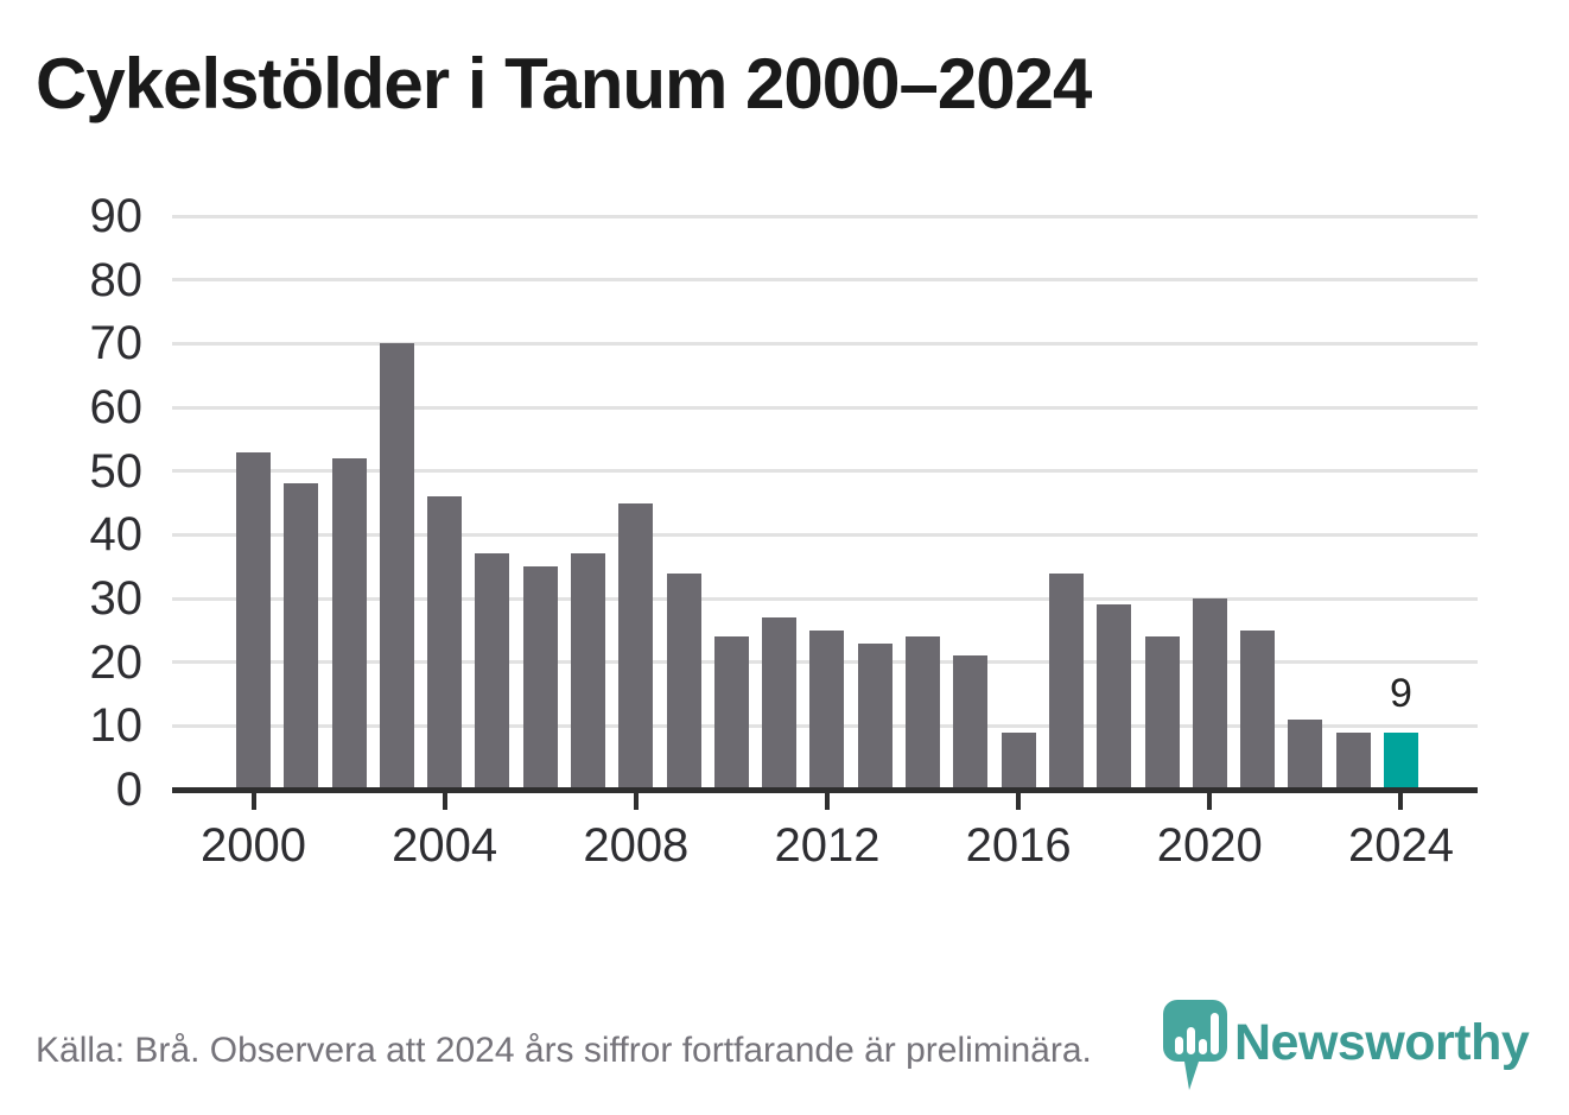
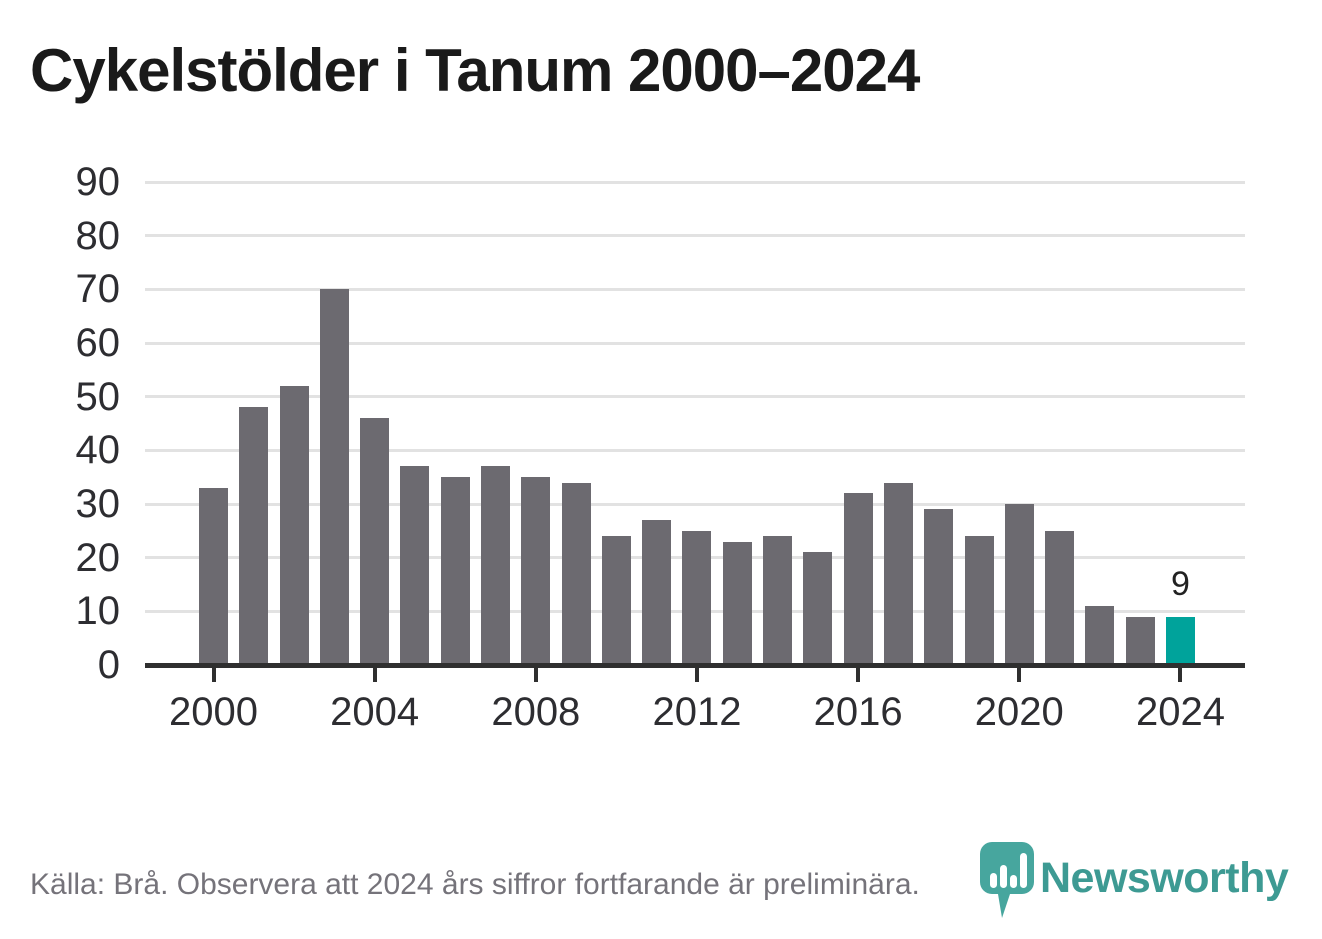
2000: 53 -> 33
2008: 45 -> 35
2016: 9 -> 32
